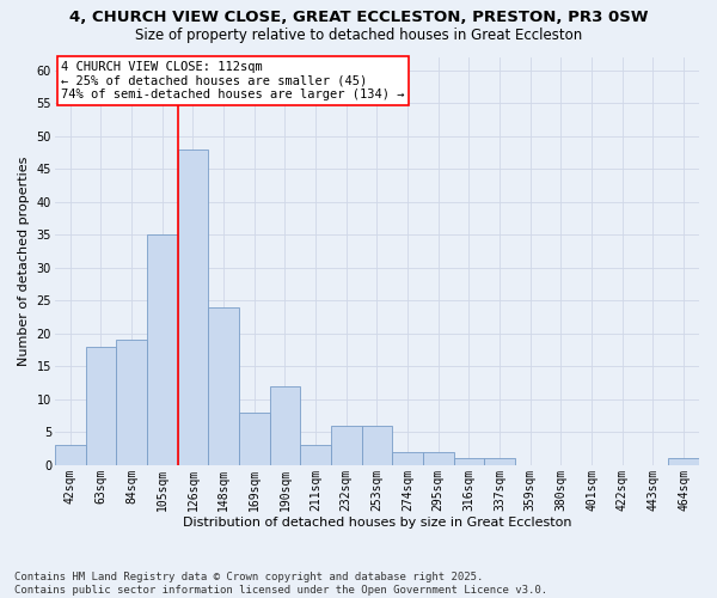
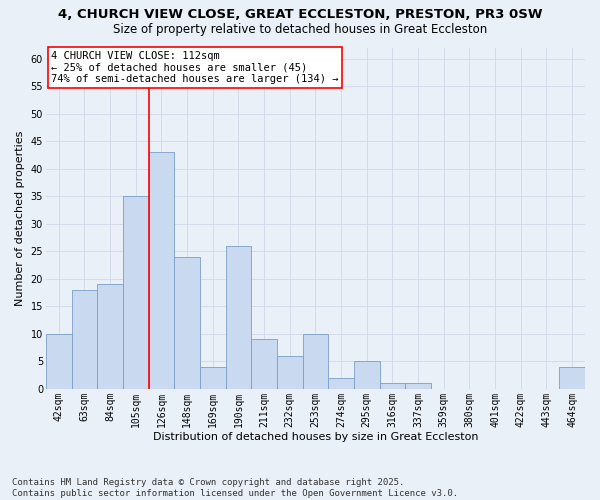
42sqm: 3 -> 10
126sqm: 48 -> 43
169sqm: 8 -> 4
190sqm: 12 -> 26
211sqm: 3 -> 9
253sqm: 6 -> 10
295sqm: 2 -> 5
464sqm: 1 -> 4
